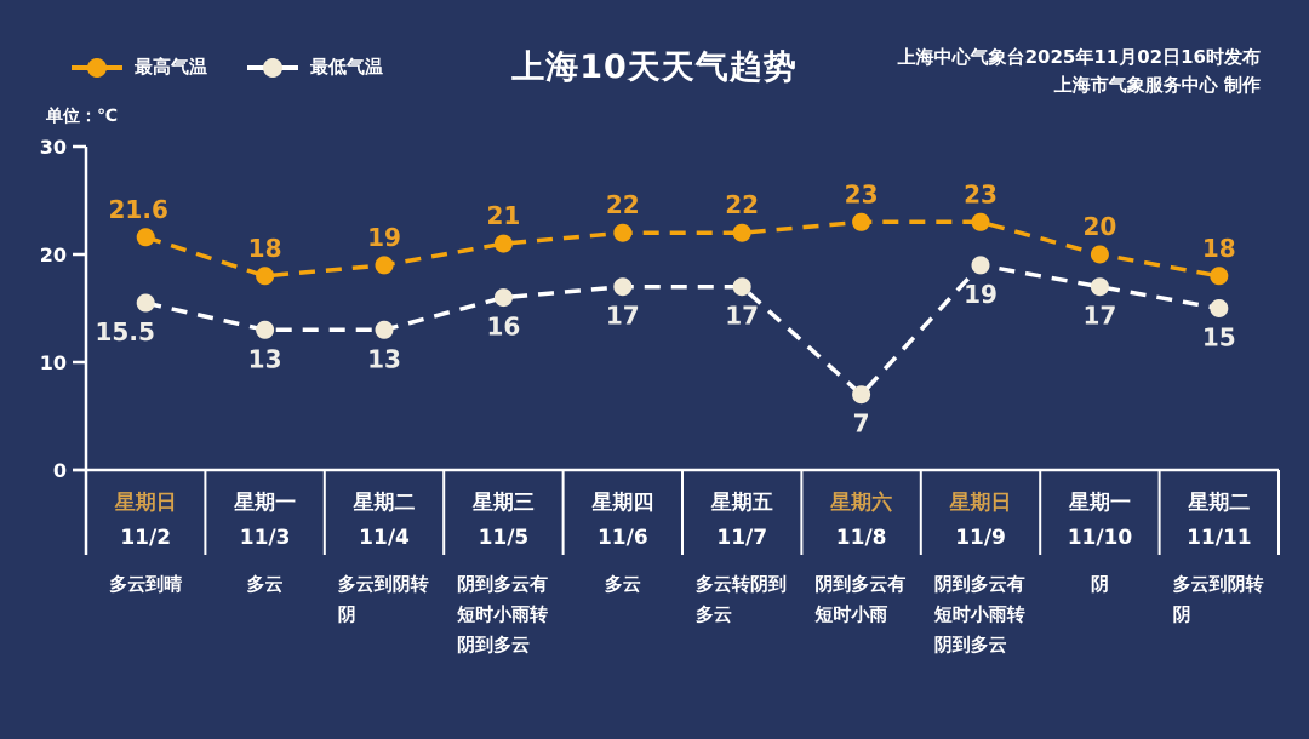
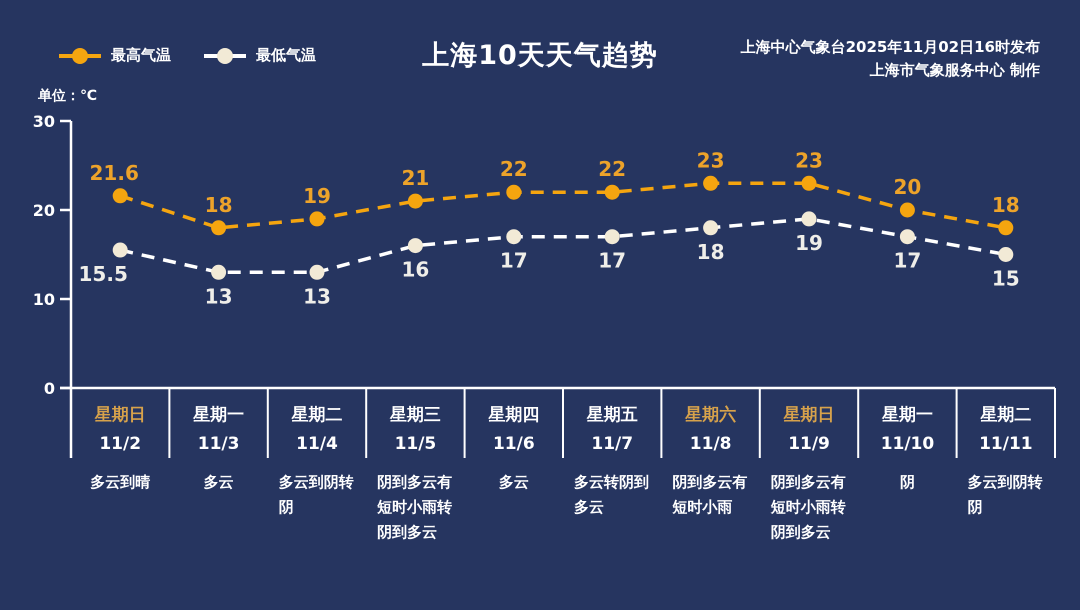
最低气温/11/8: 7 -> 18
